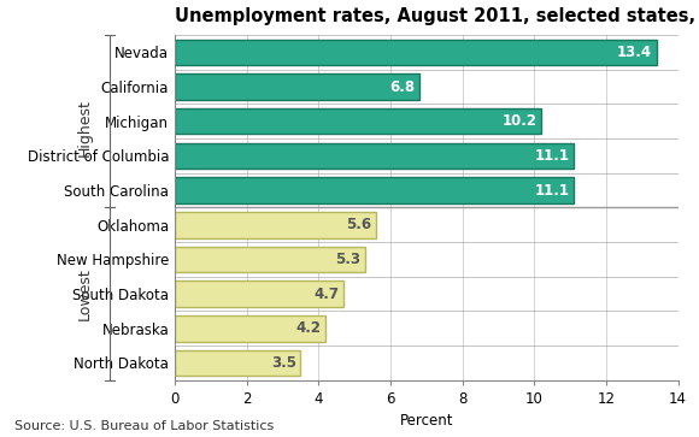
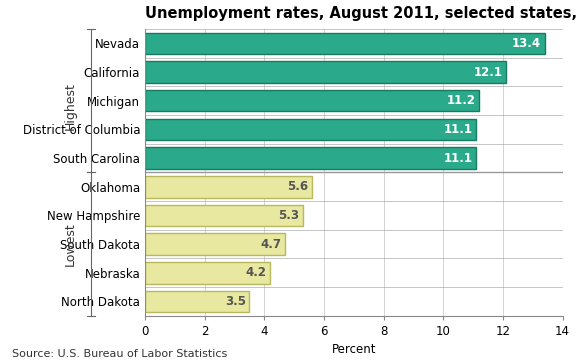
California: 6.8 -> 12.1
Michigan: 10.2 -> 11.2
